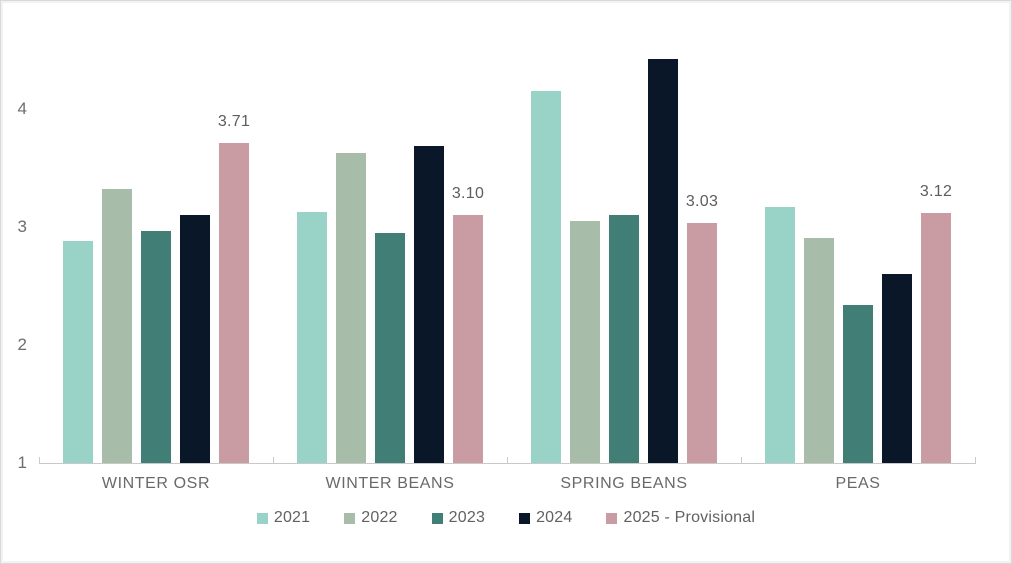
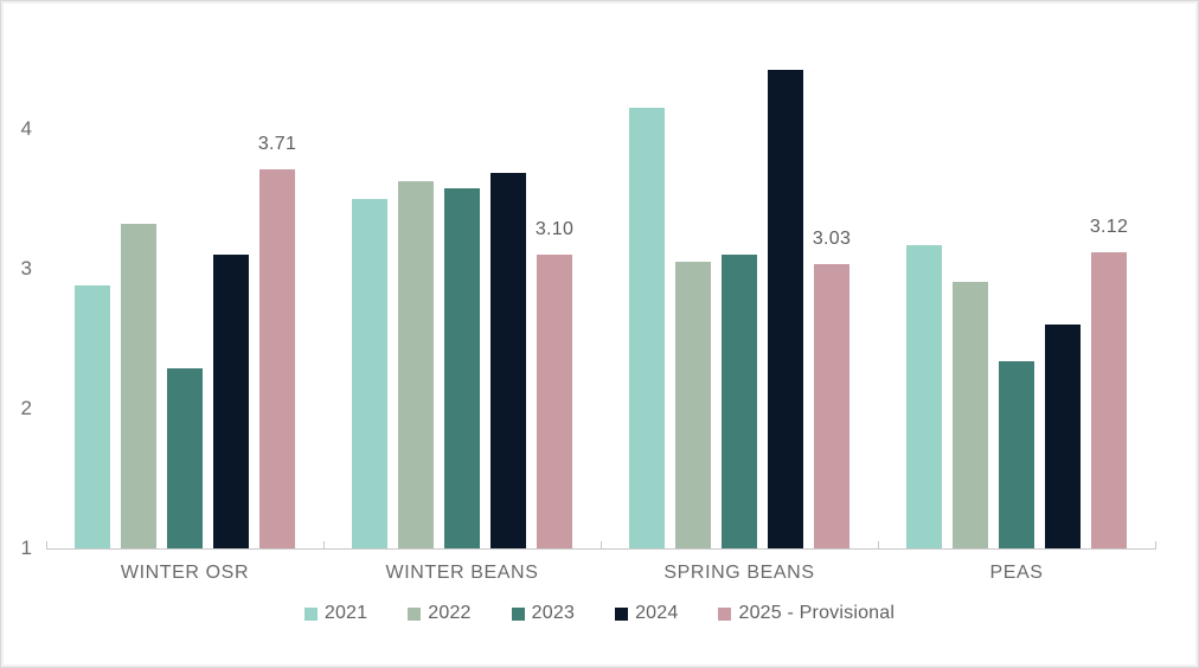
2023/WINTER OSR: 2.97 -> 2.29
2021/WINTER BEANS: 3.13 -> 3.50
2023/WINTER BEANS: 2.95 -> 3.58
